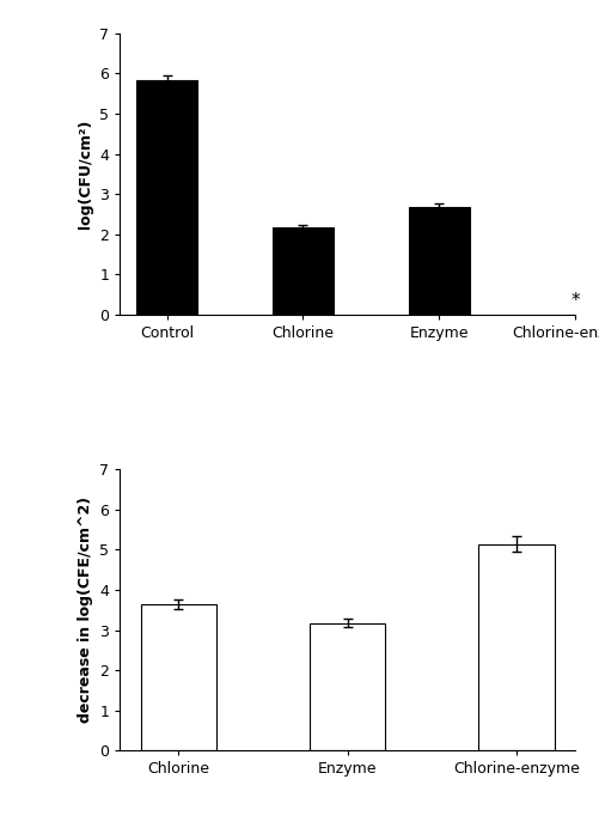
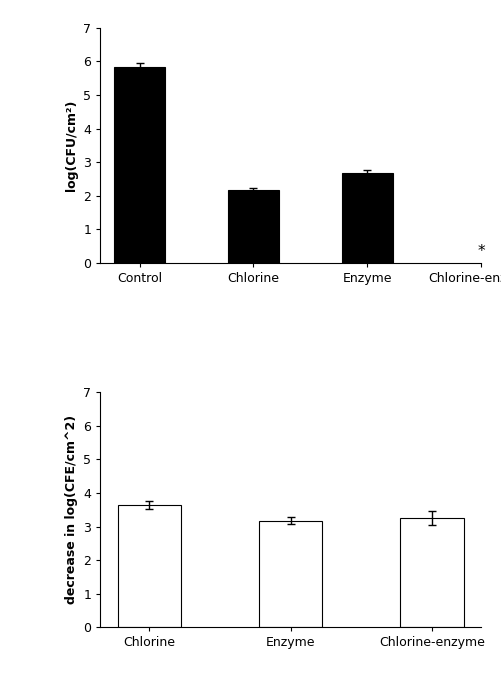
Chlorine-enzyme: 5.14 -> 3.25
